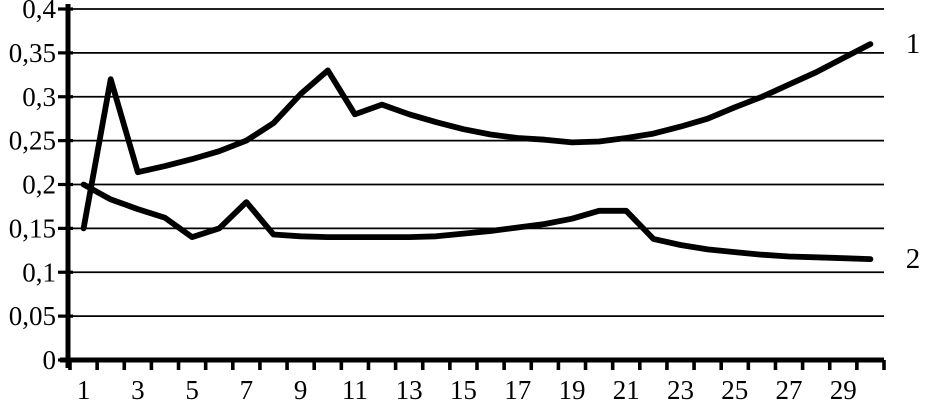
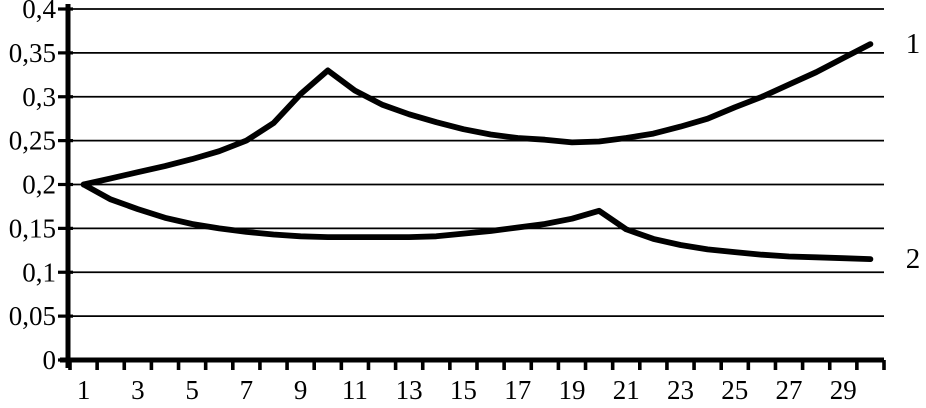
1/1: 0,15 -> 0,20
1/2: 0,32 -> 0,21
2/5: 0,14 -> 0,15
2/7: 0,18 -> 0,15
1/11: 0,28 -> 0,31
2/21: 0,17 -> 0,15
